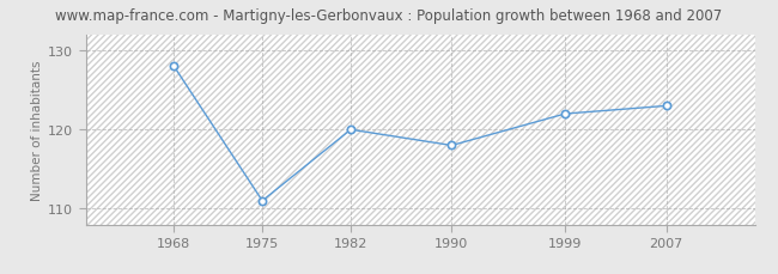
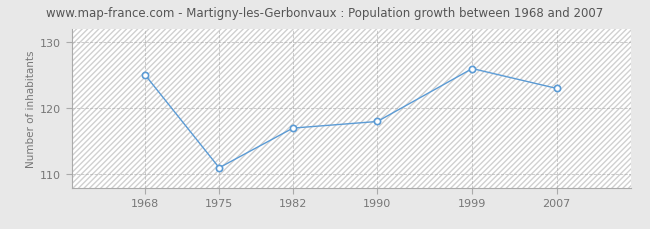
1968: 128 -> 125
1982: 120 -> 117
1999: 122 -> 126
